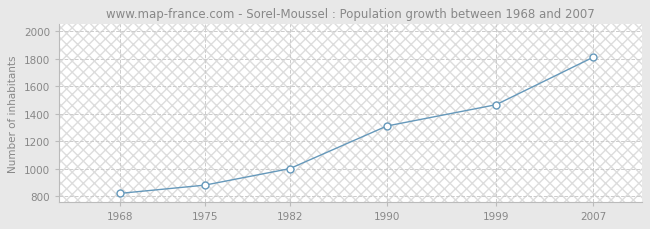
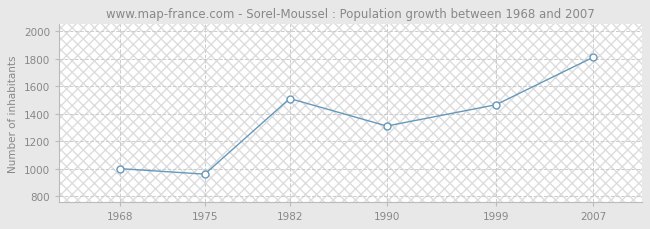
1968: 820 -> 1000
1975: 880 -> 960
1982: 1000 -> 1510
